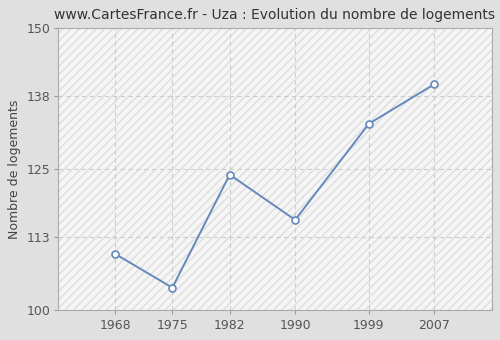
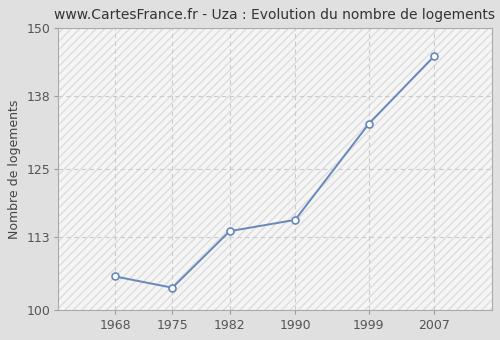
1968: 110 -> 106
1982: 124 -> 114
2007: 140 -> 145
